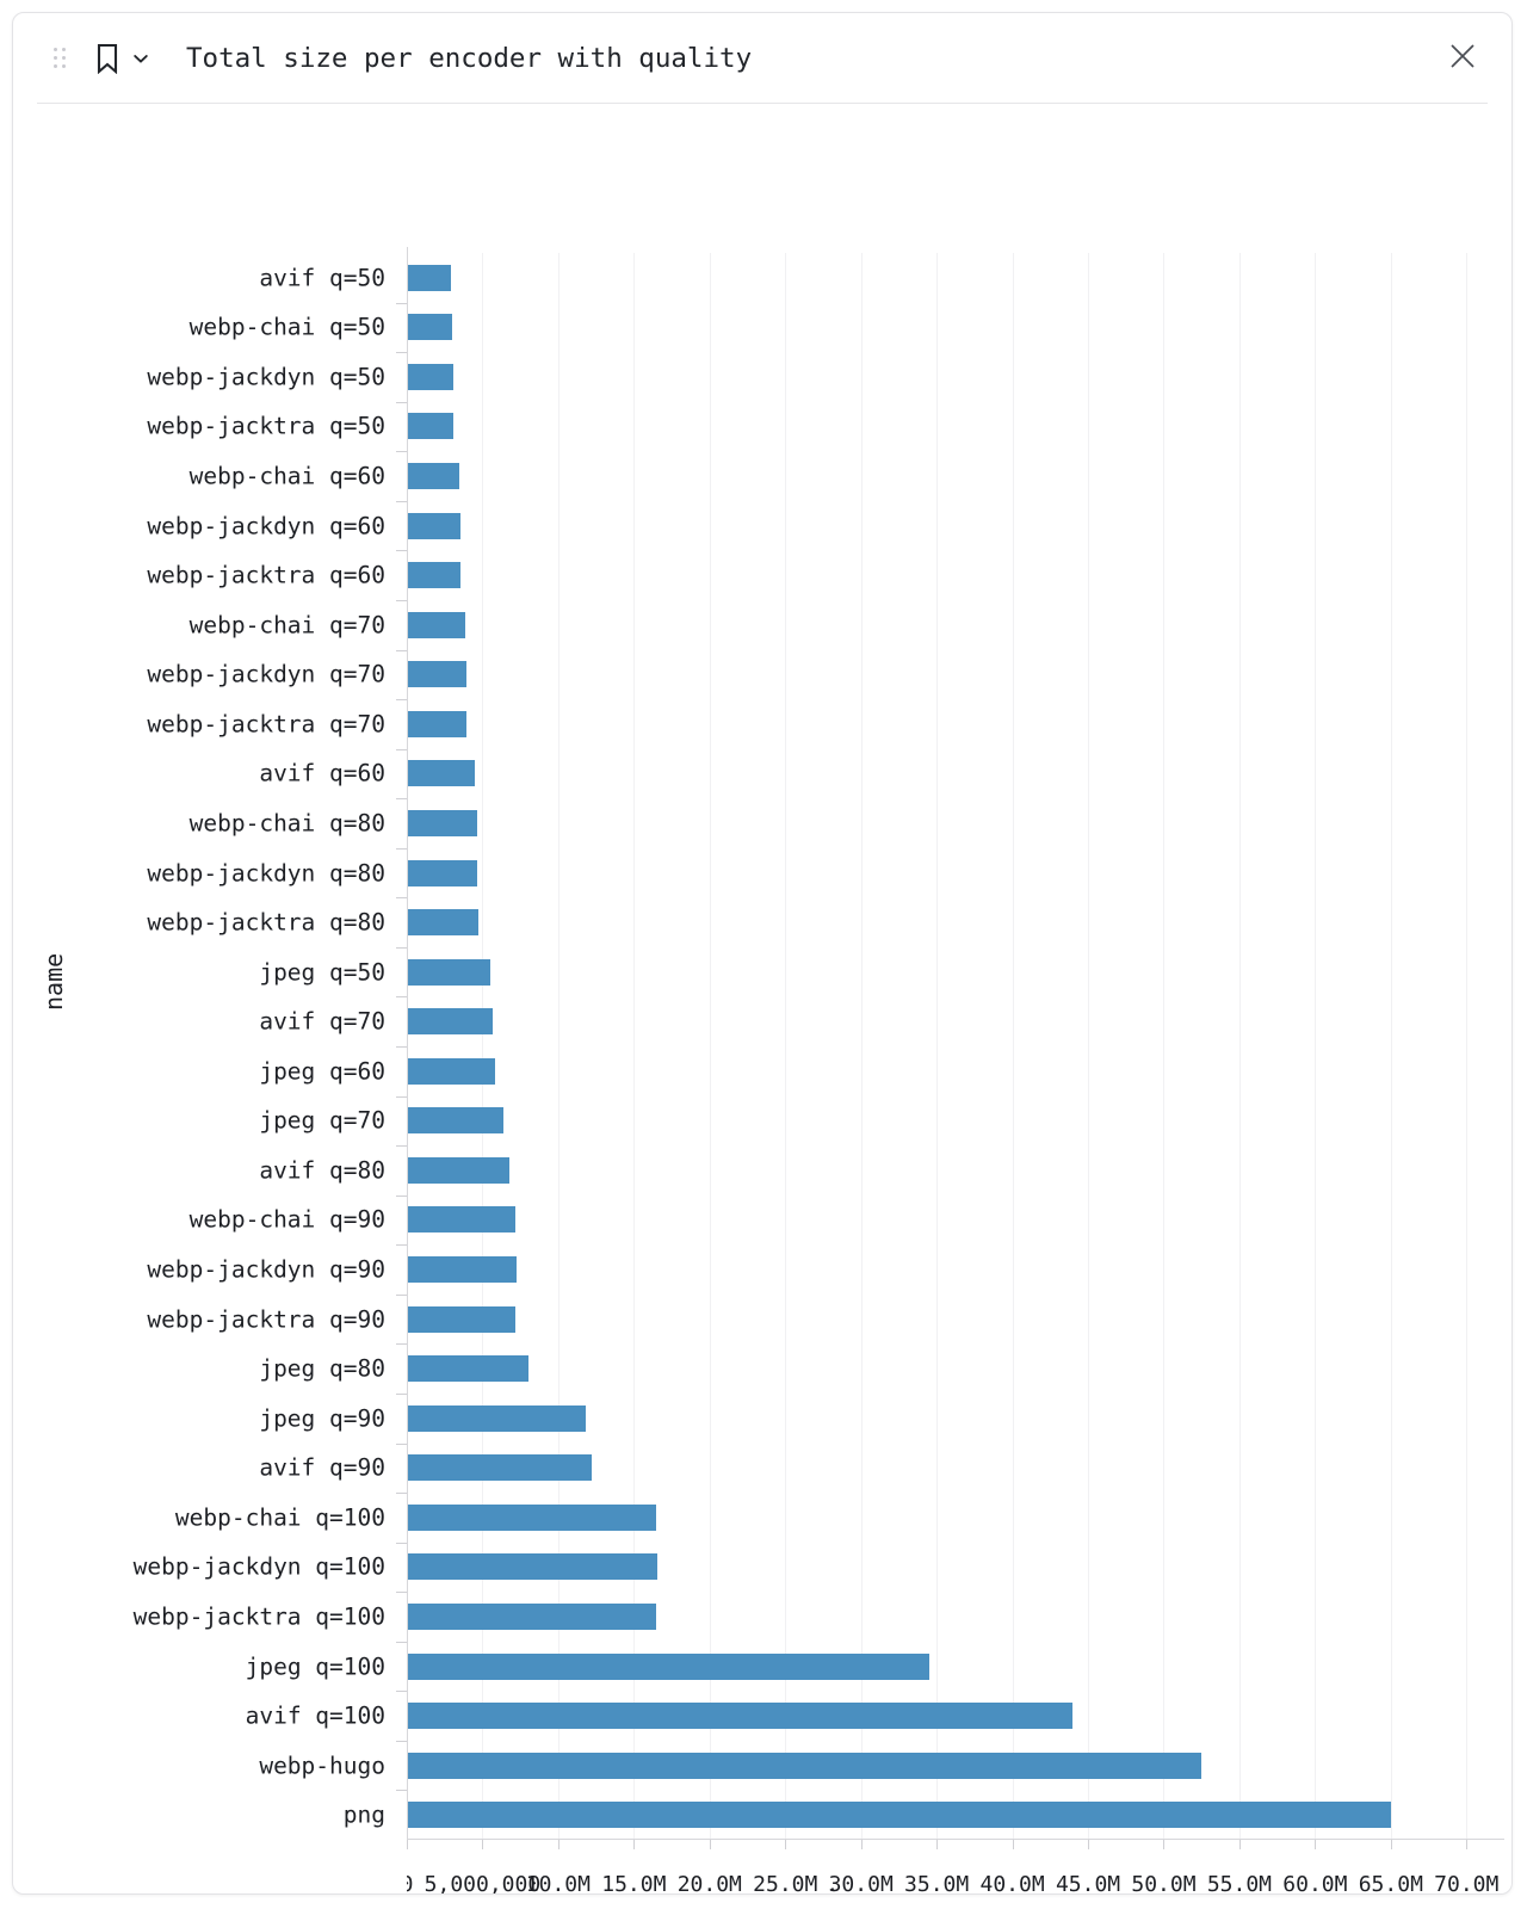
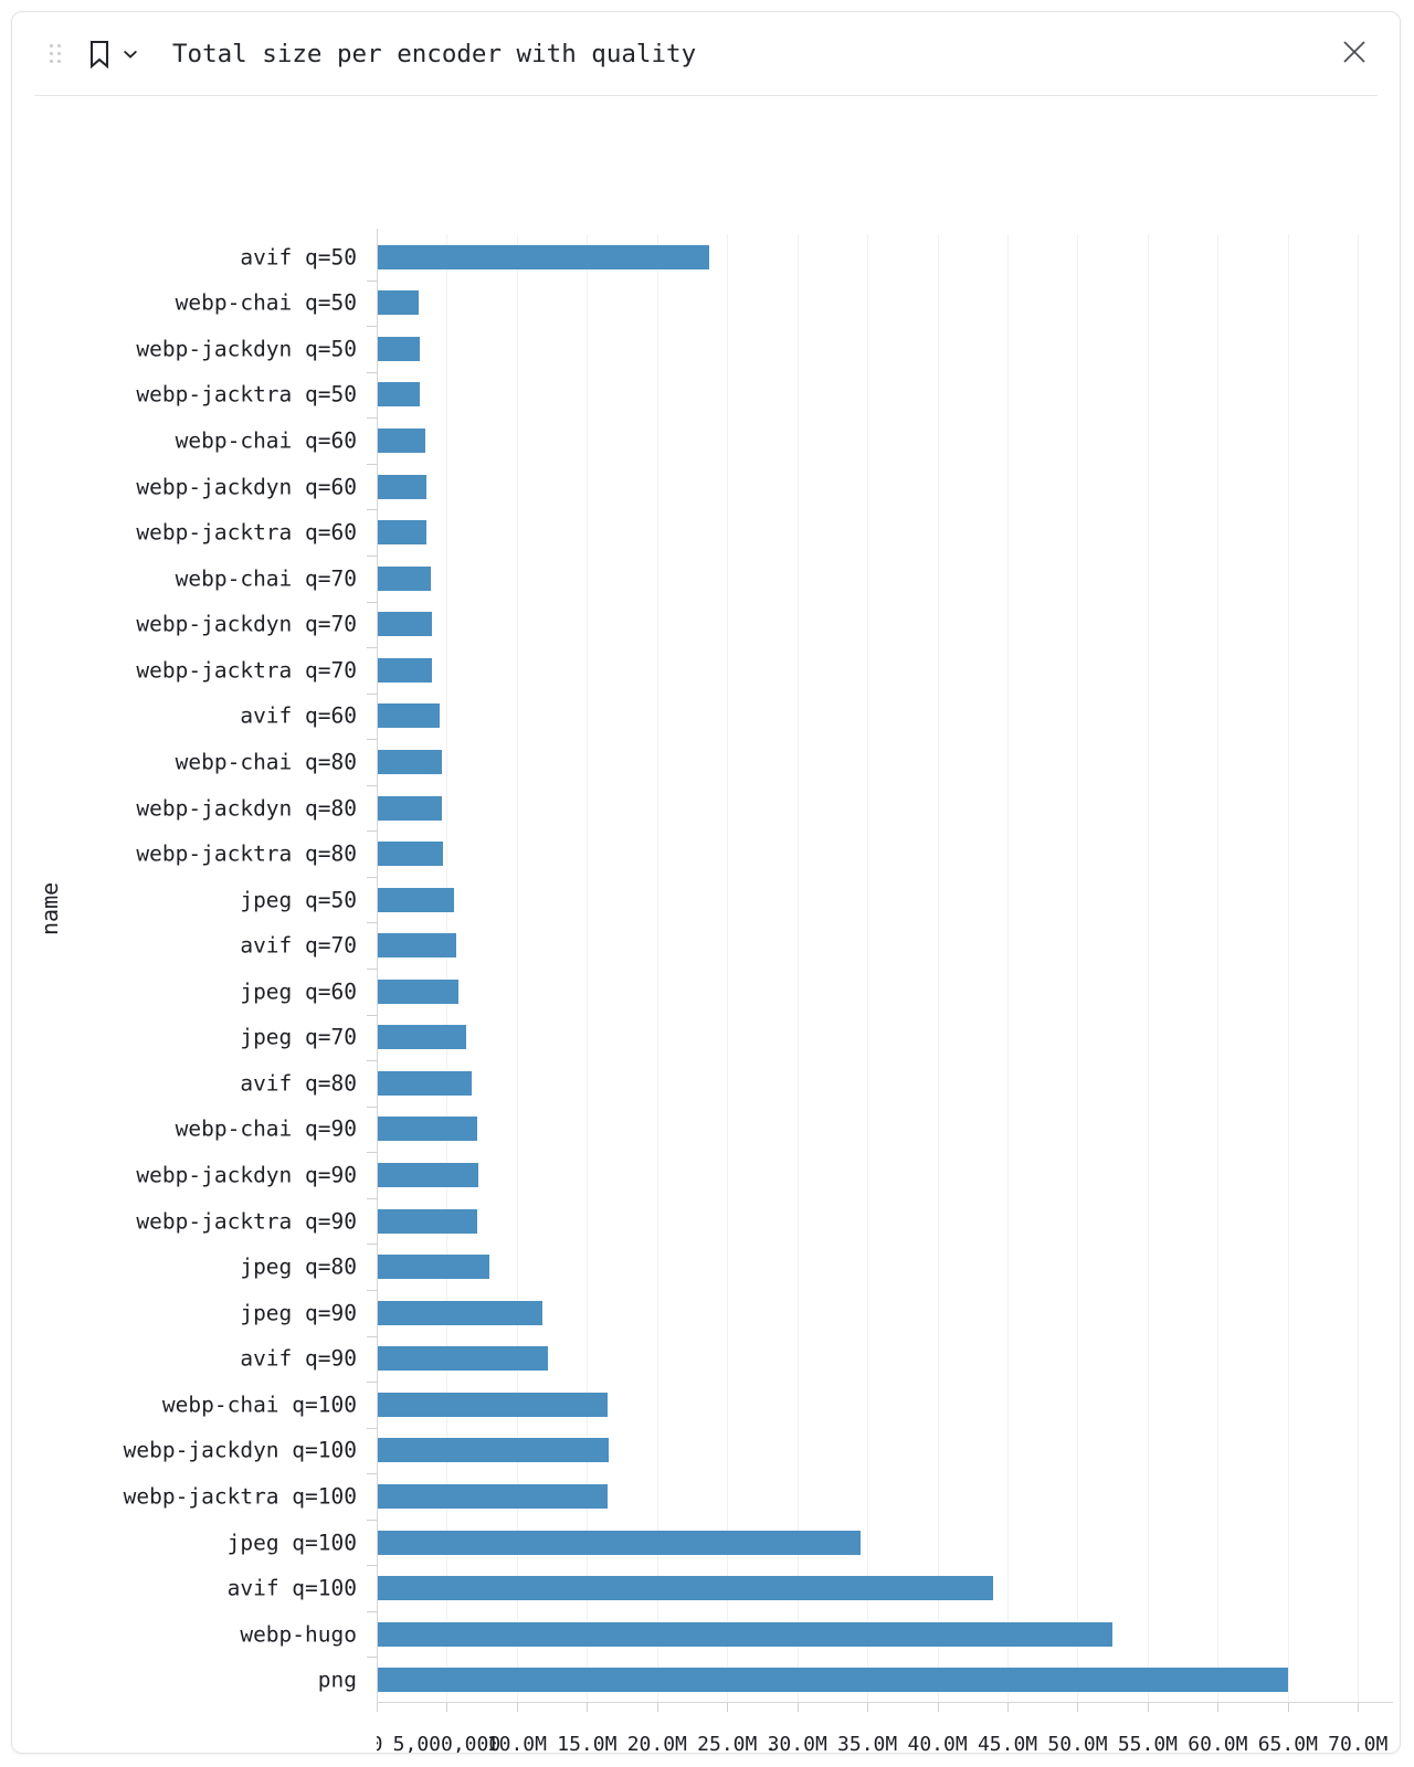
avif q=50: 2.9M -> 23.7M
